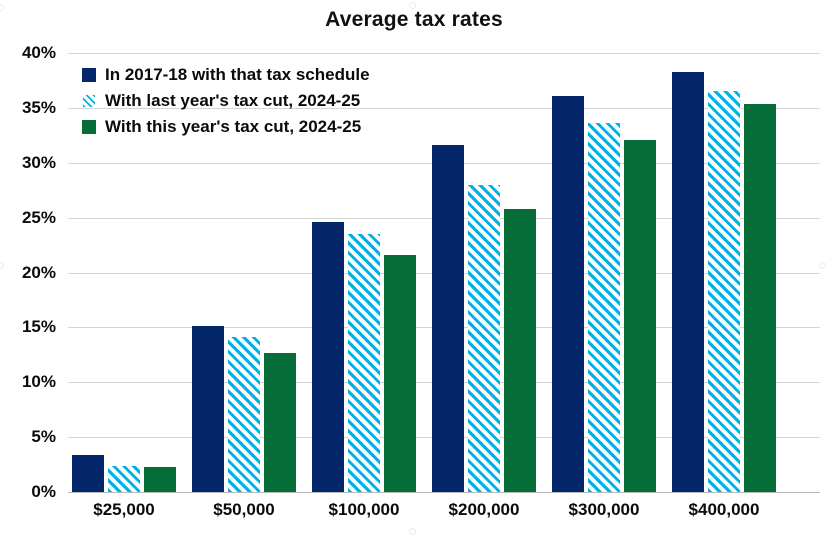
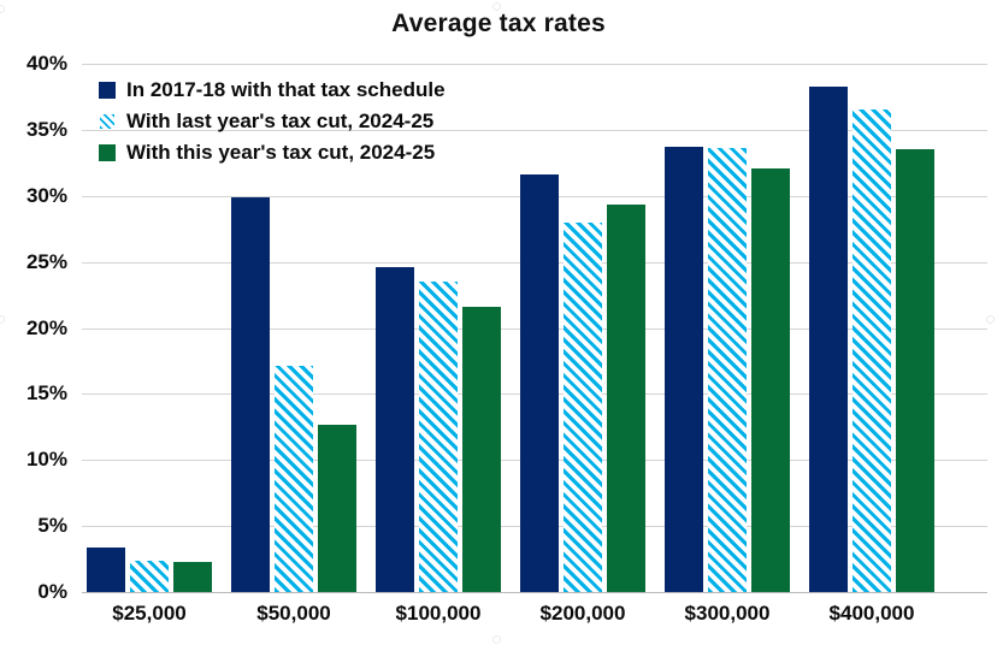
In 2017-18 with that tax schedule/$50,000: 15.1% -> 29.9%
With last year's tax cut, 2024-25/$50,000: 14.1% -> 17.1%
With this year's tax cut, 2024-25/$200,000: 25.8% -> 29.3%
In 2017-18 with that tax schedule/$300,000: 36.1% -> 33.7%
With this year's tax cut, 2024-25/$400,000: 35.4% -> 33.5%
